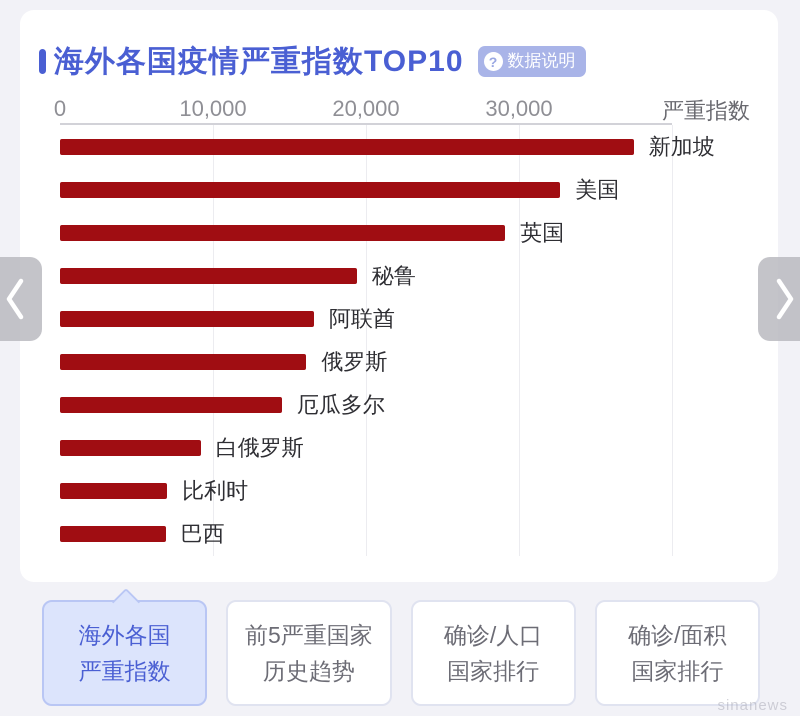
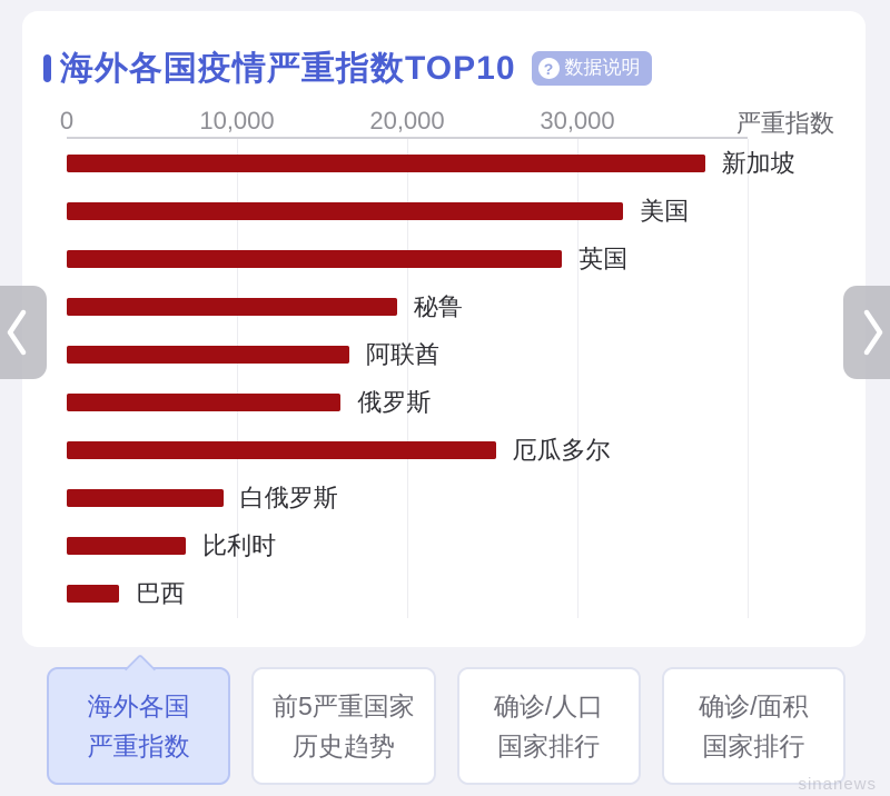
厄瓜多尔: 14500 -> 25200
巴西: 6900 -> 3100
